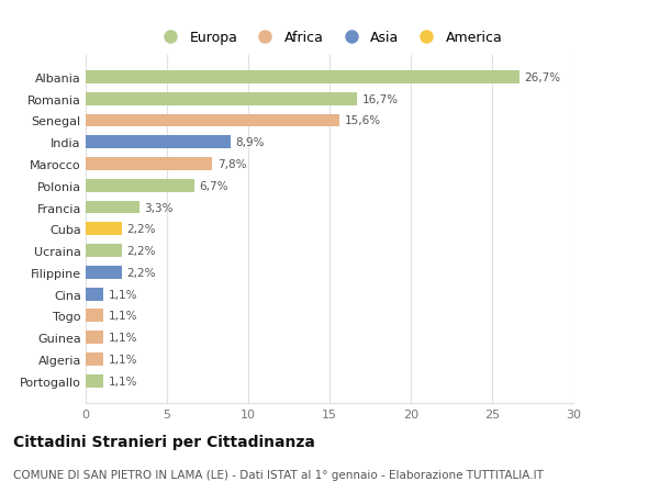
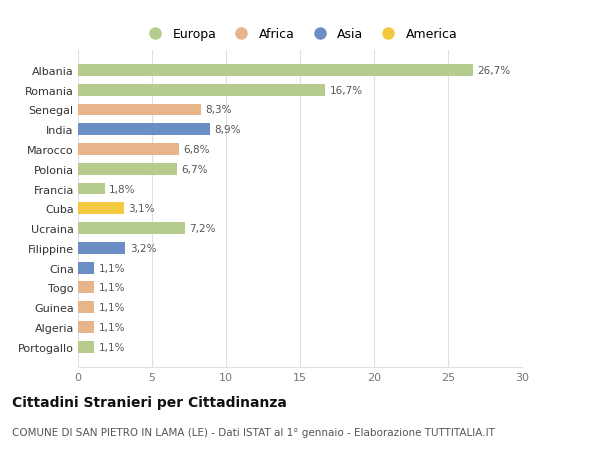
Senegal: 15,6% -> 8,3%
Marocco: 7,8% -> 6,8%
Francia: 3,3% -> 1,8%
Cuba: 2,2% -> 3,1%
Ucraina: 2,2% -> 7,2%
Filippine: 2,2% -> 3,2%
